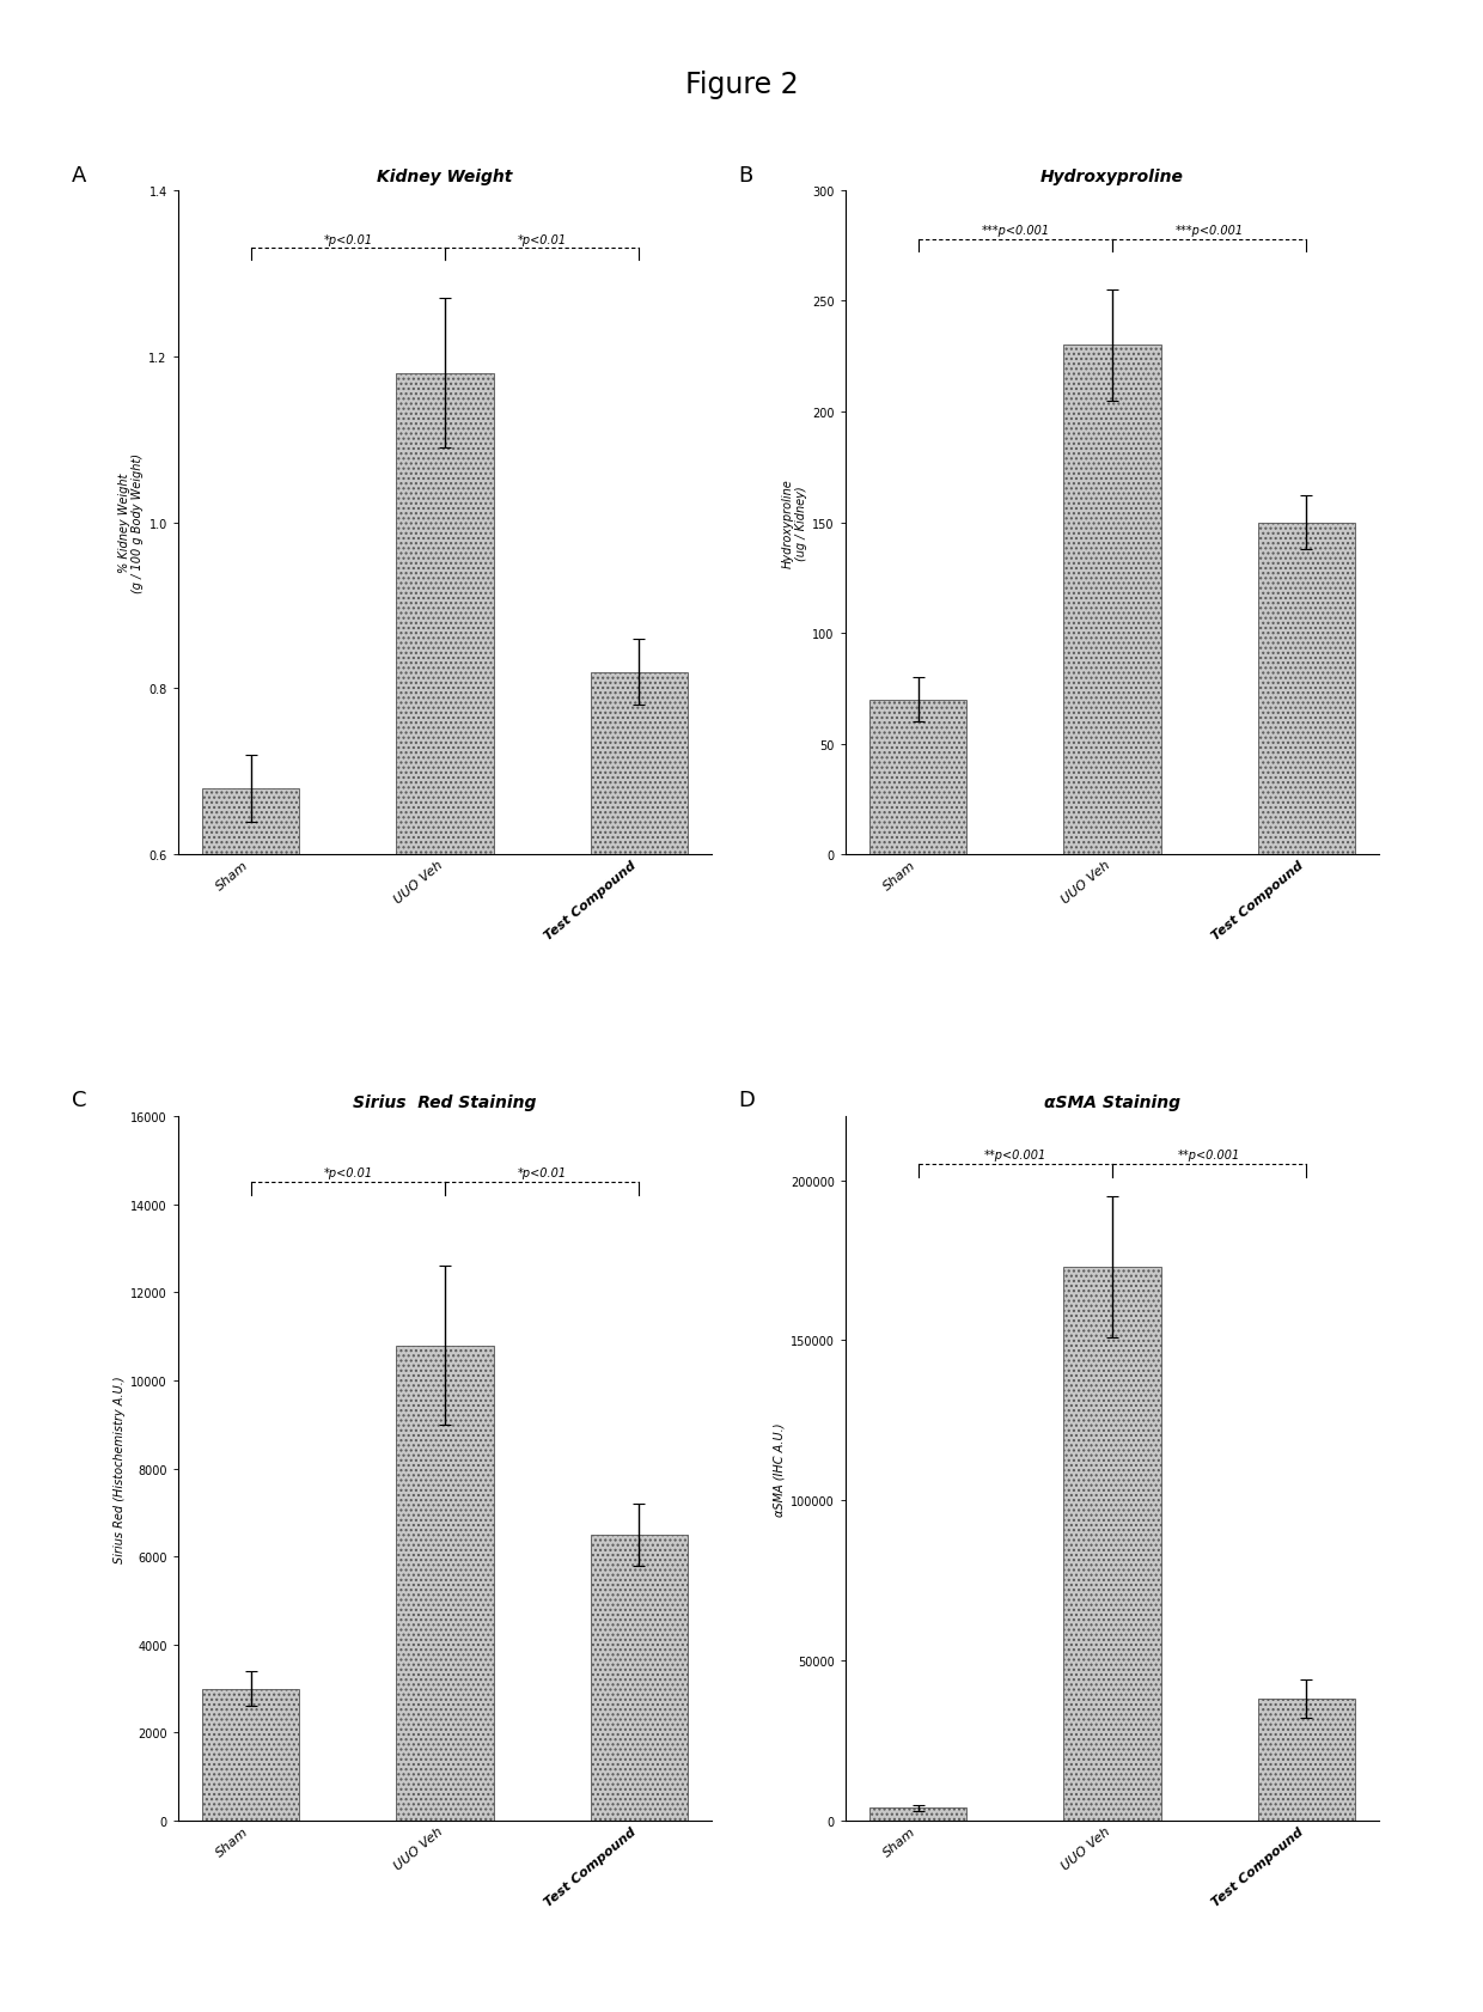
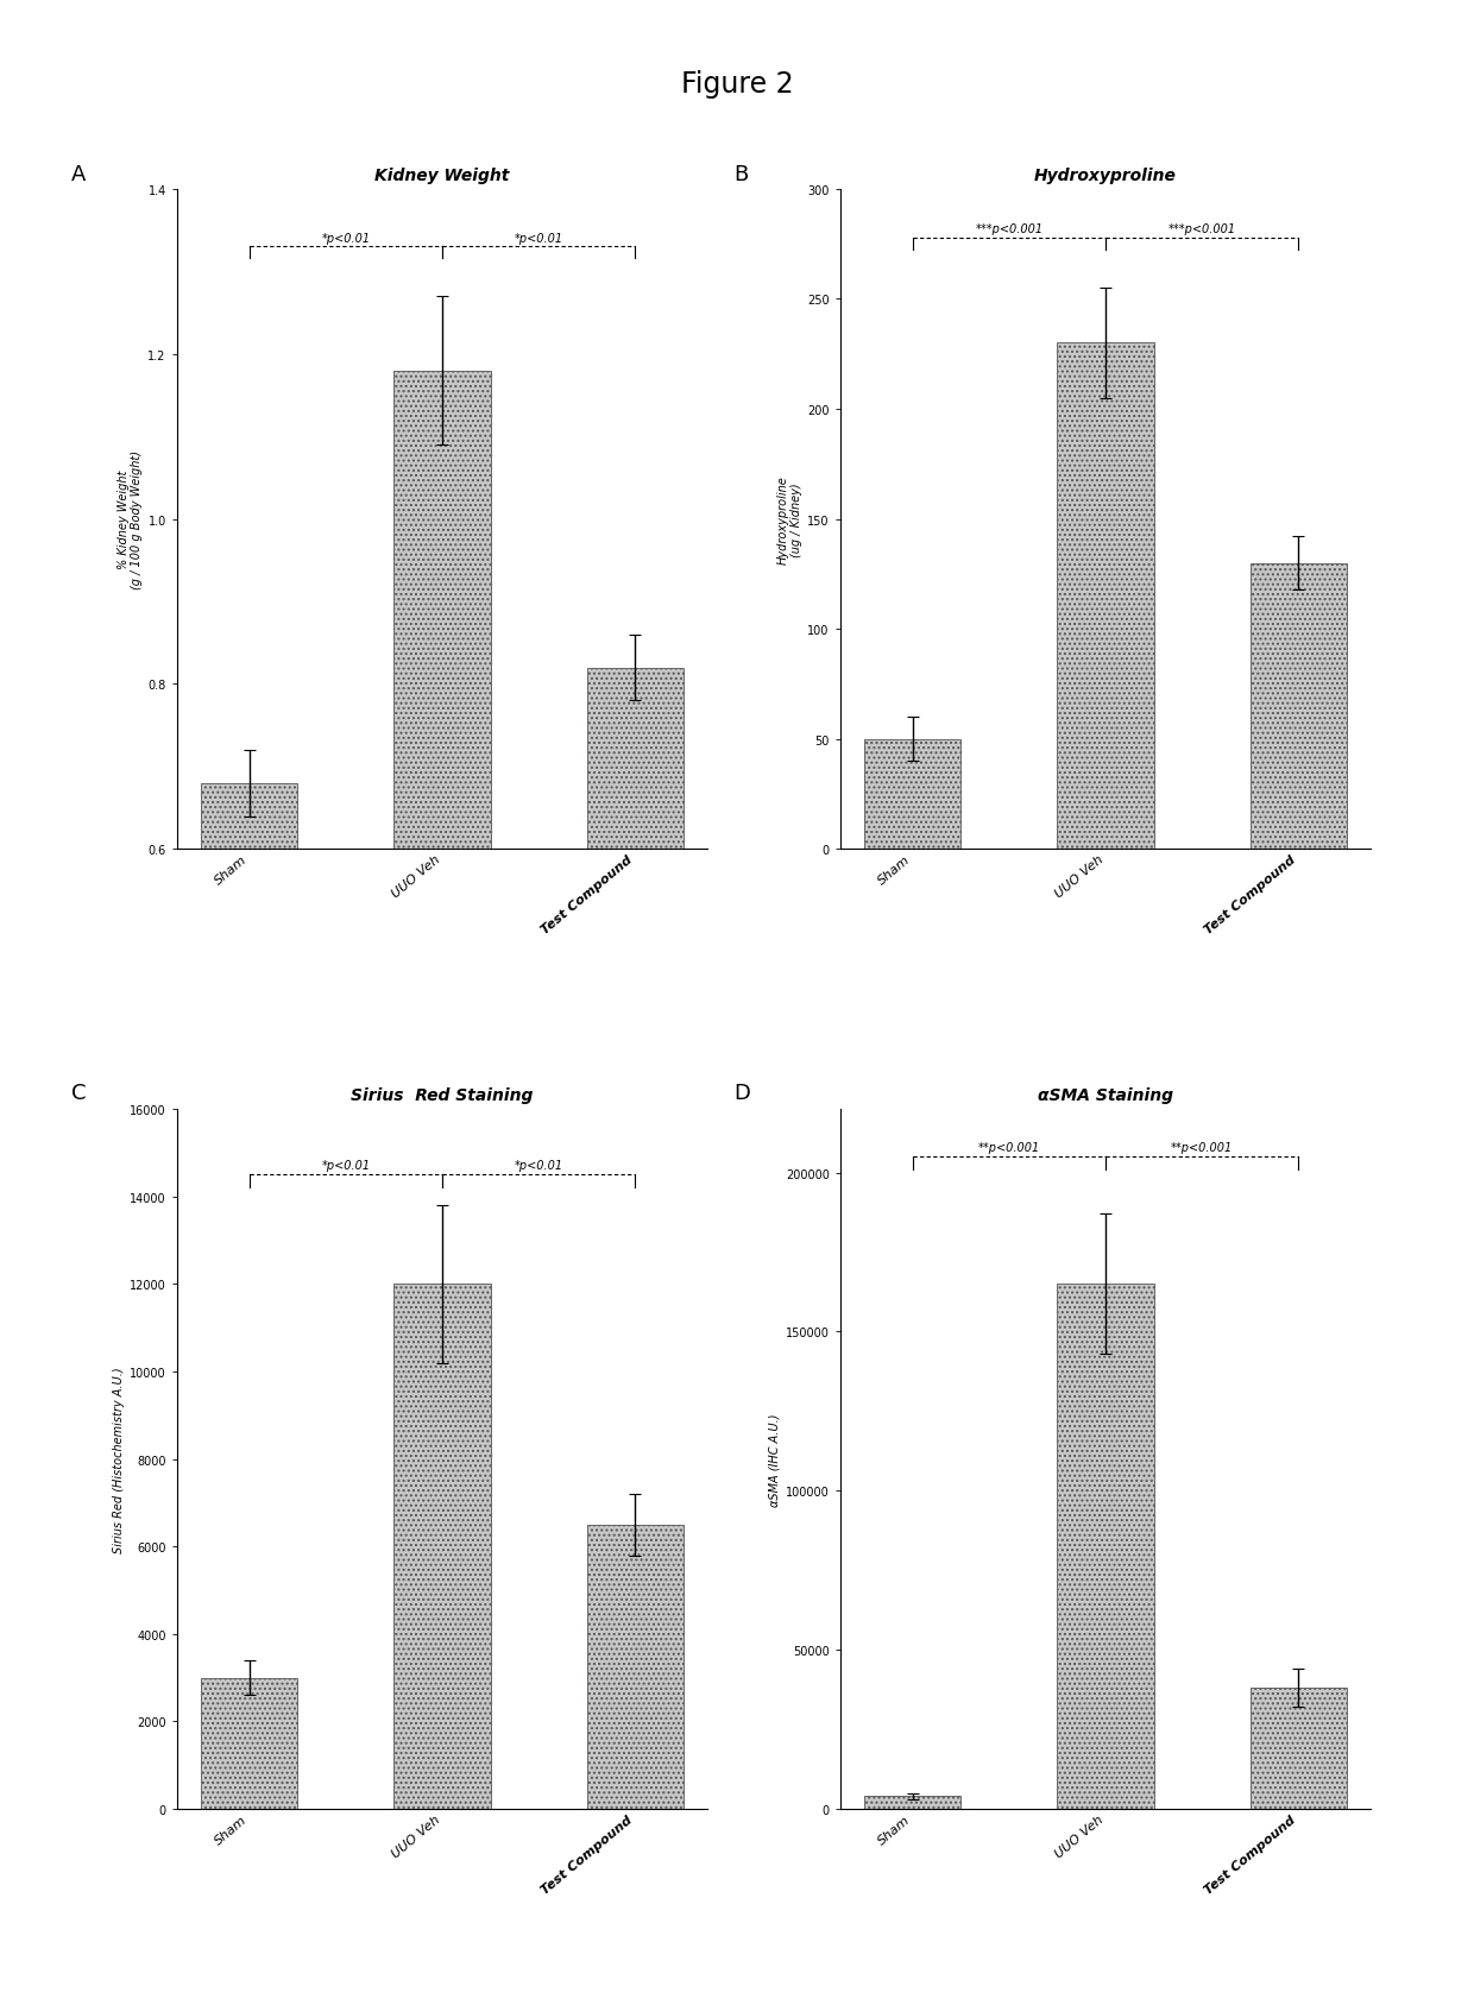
Hydroxyproline/Sham: 70 -> 50
Hydroxyproline/Test Compound: 150 -> 130
Sirius Red Staining/UUO Veh: 10800 -> 12000
αSMA Staining/UUO Veh: 173000 -> 165000
